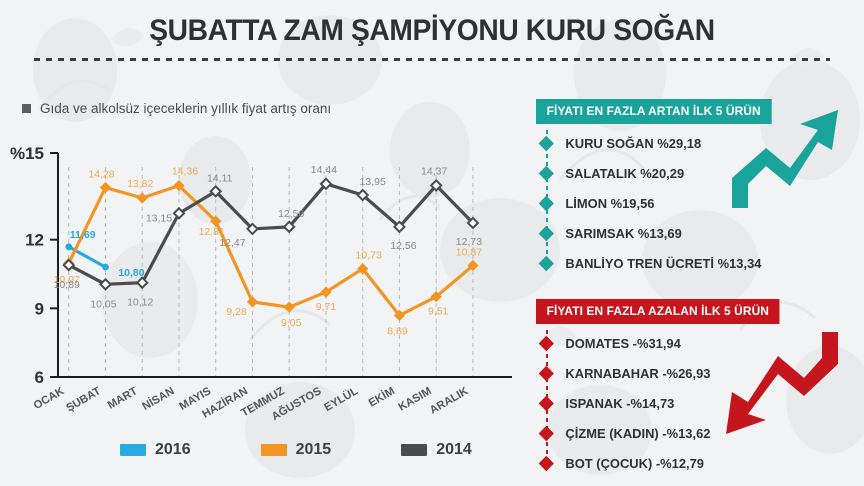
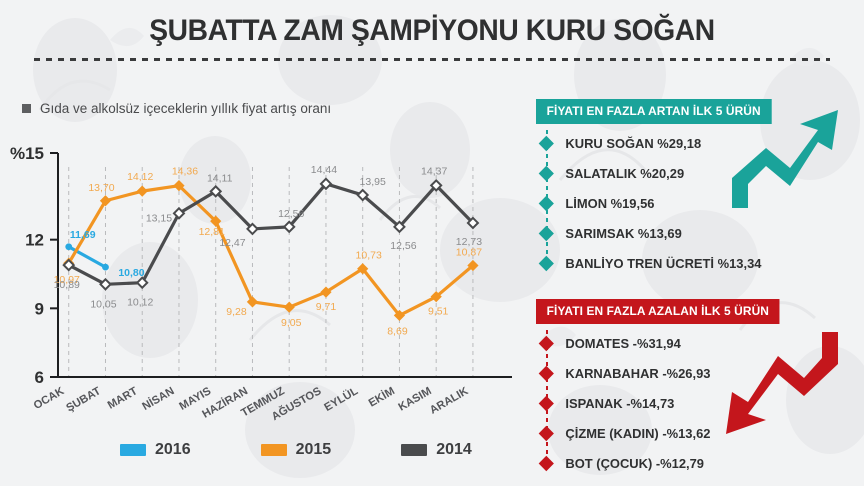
2015/ŞUBAT: 14,28 -> 13,70
2015/MART: 13,82 -> 14,12
